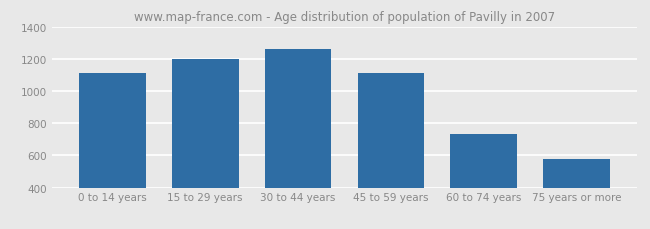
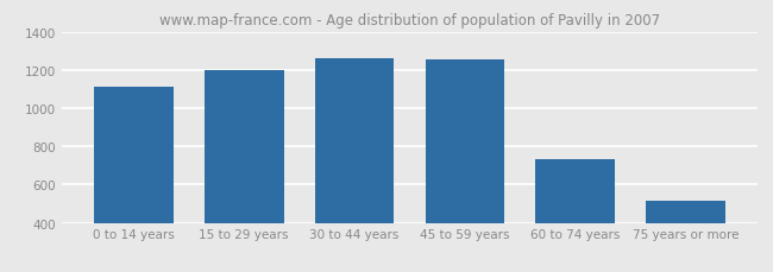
45 to 59 years: 1110 -> 1260
75 years or more: 580 -> 520
